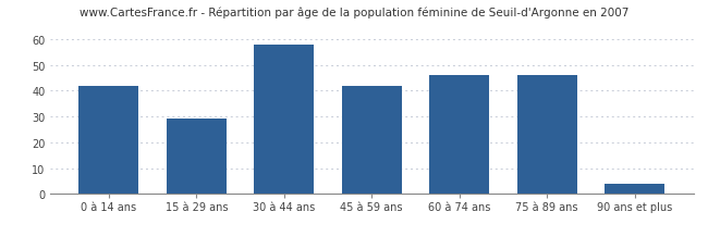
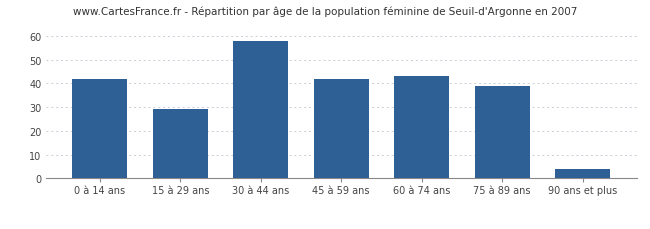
60 à 74 ans: 46 -> 43
75 à 89 ans: 46 -> 39
